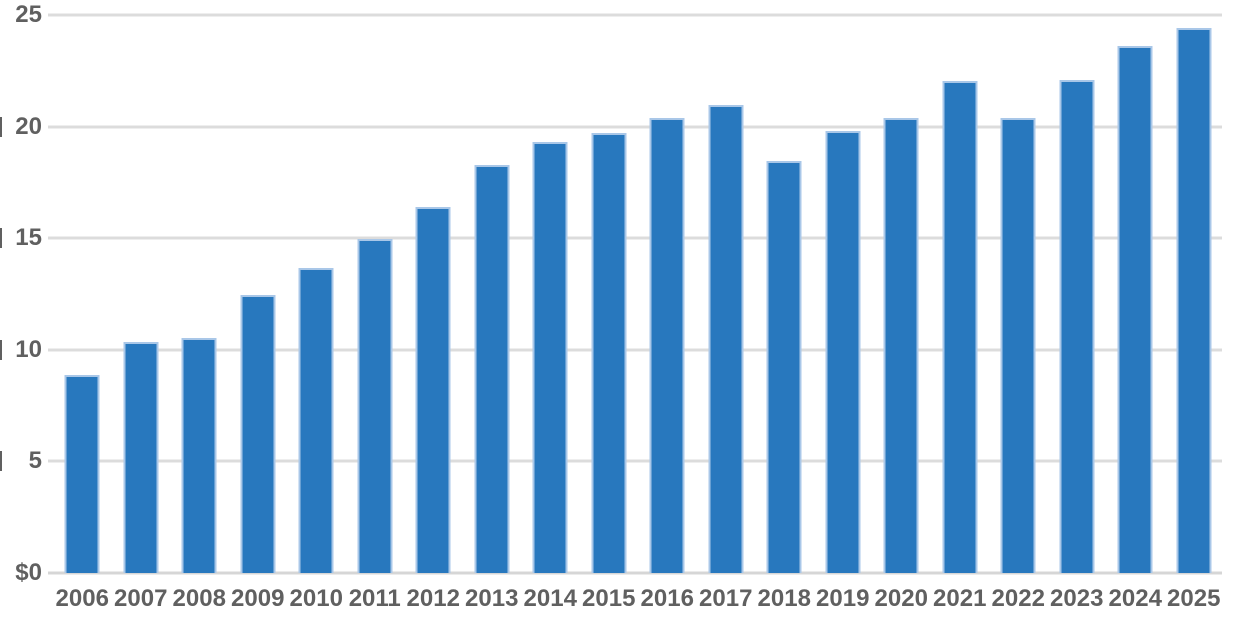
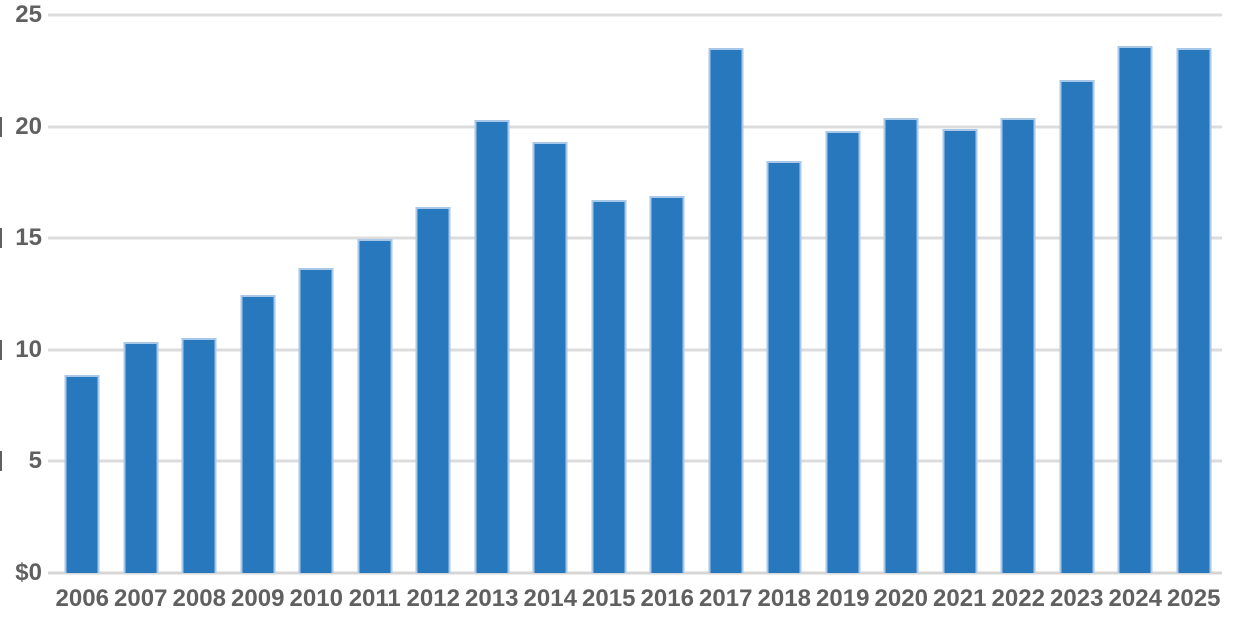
2013: 18.3 -> 20.3
2015: 19.7 -> 16.7
2016: 20.4 -> 16.9
2017: 20.9 -> 23.5
2021: 22.1 -> 19.9
2025: 24.4 -> 23.5
